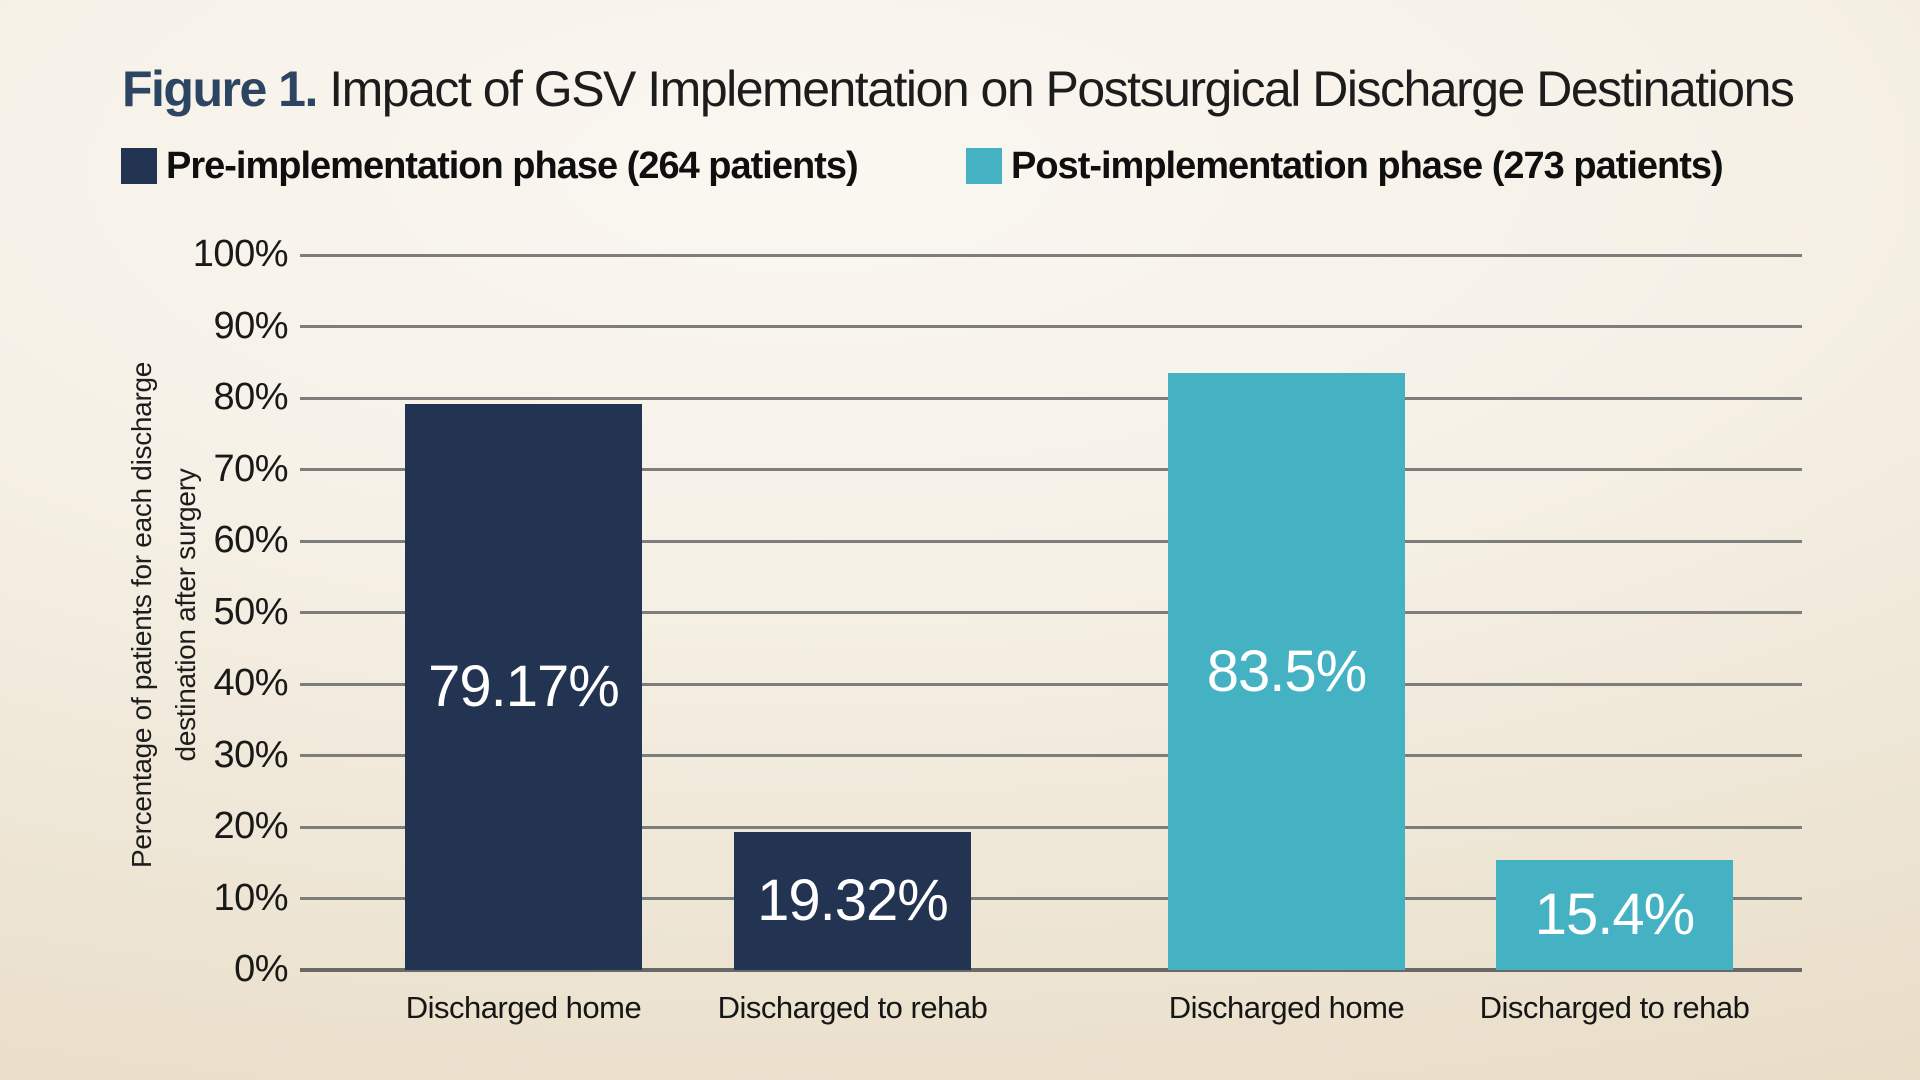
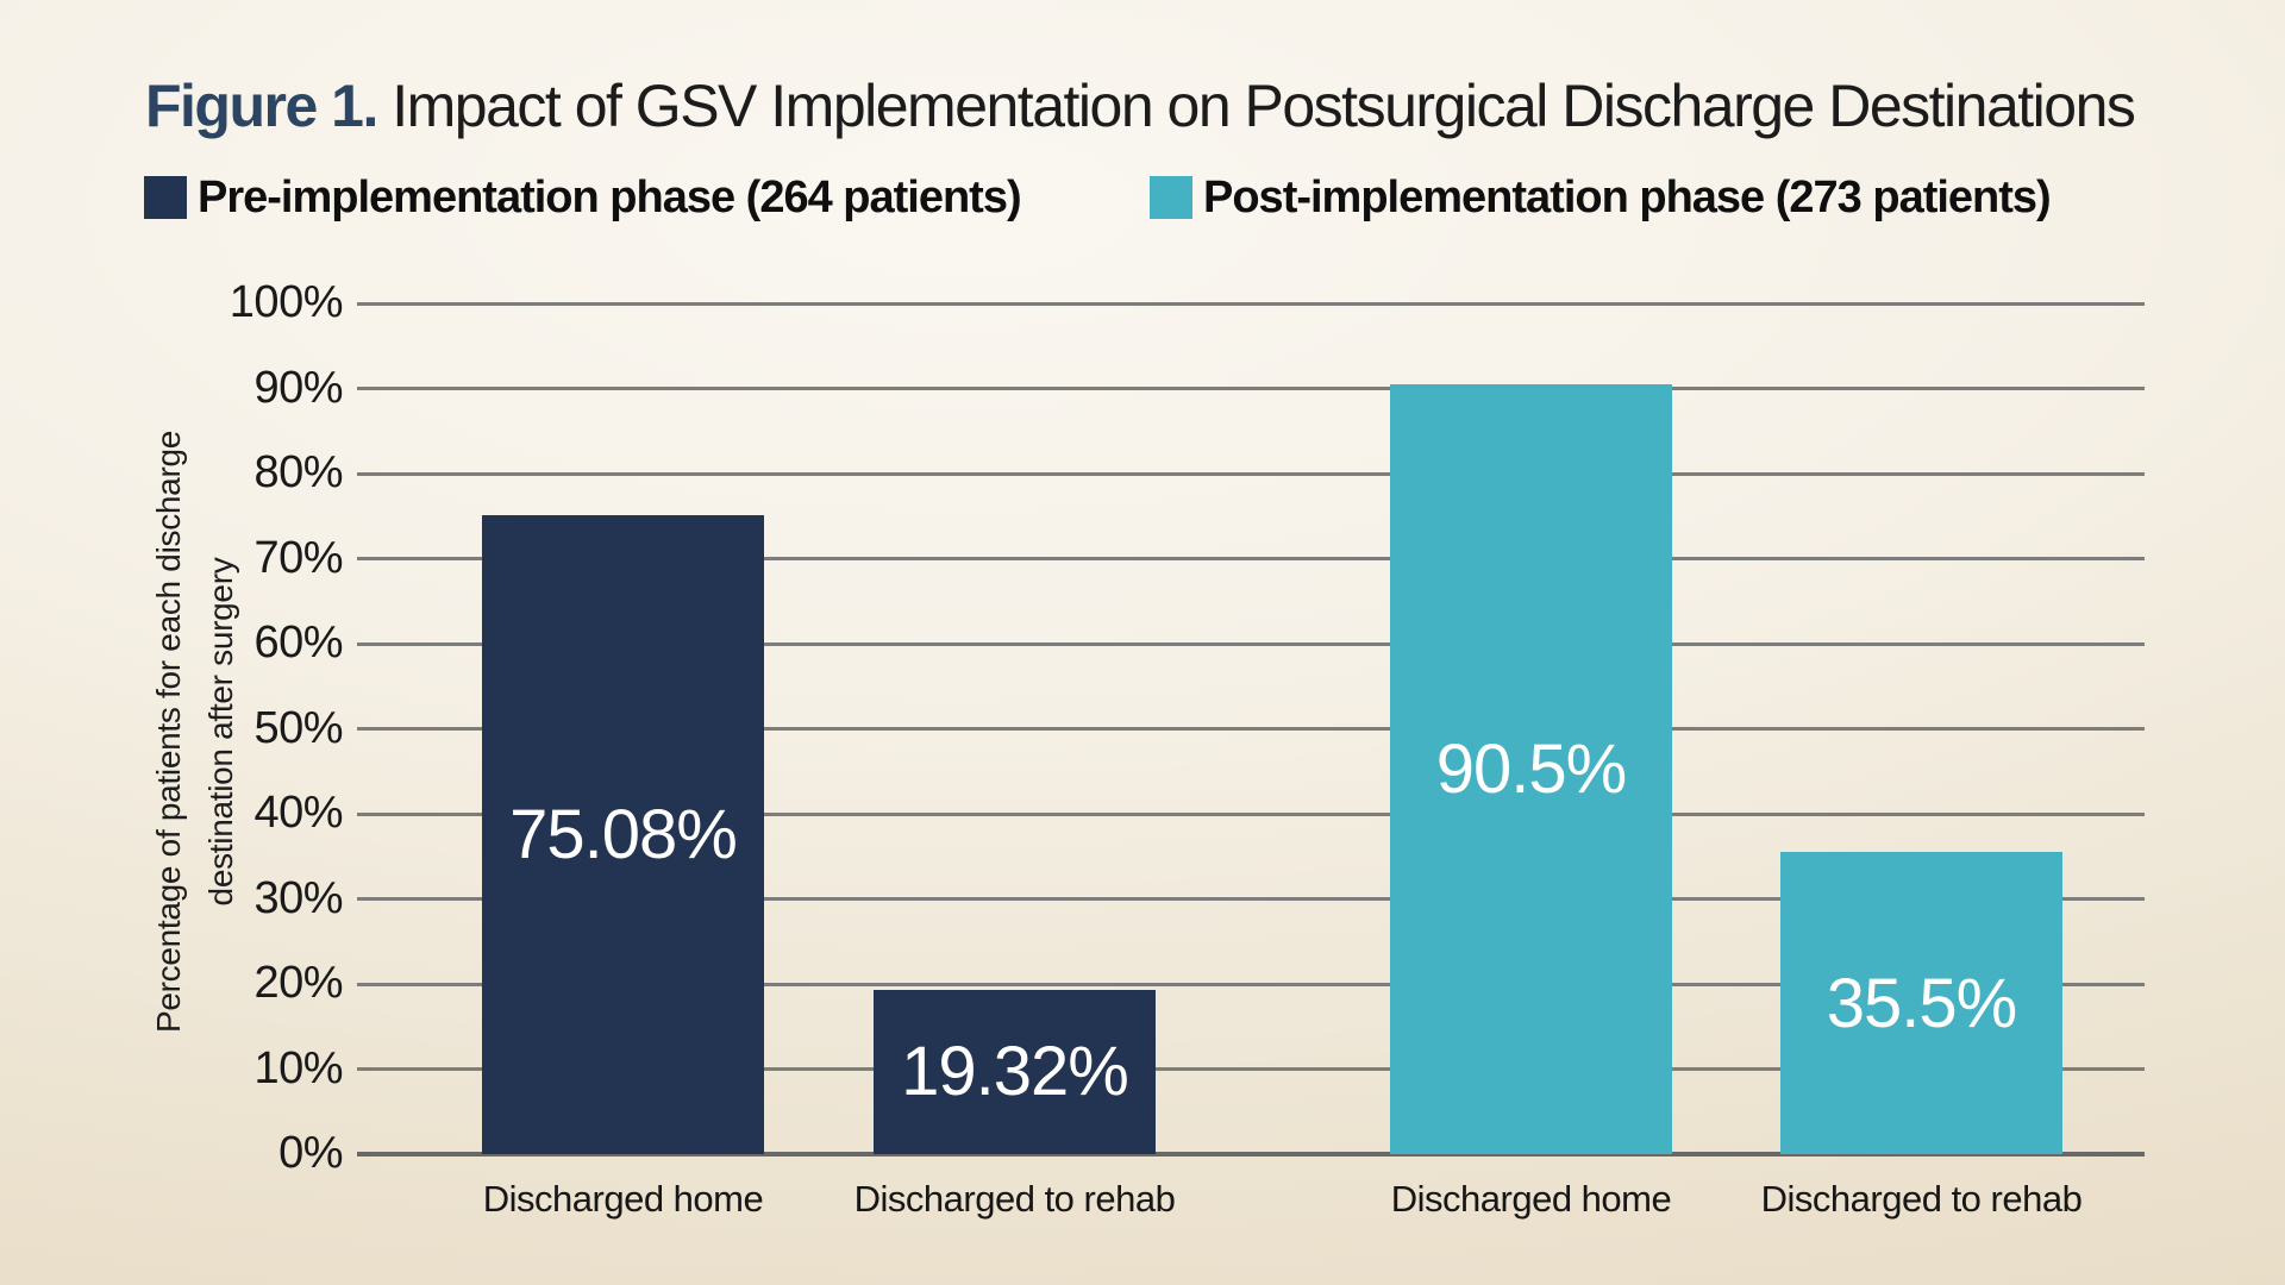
Pre-implementation phase (264 patients)/Discharged home: 79.17% -> 75.08%
Post-implementation phase (273 patients)/Discharged home: 83.5% -> 90.5%
Post-implementation phase (273 patients)/Discharged to rehab: 15.4% -> 35.5%
